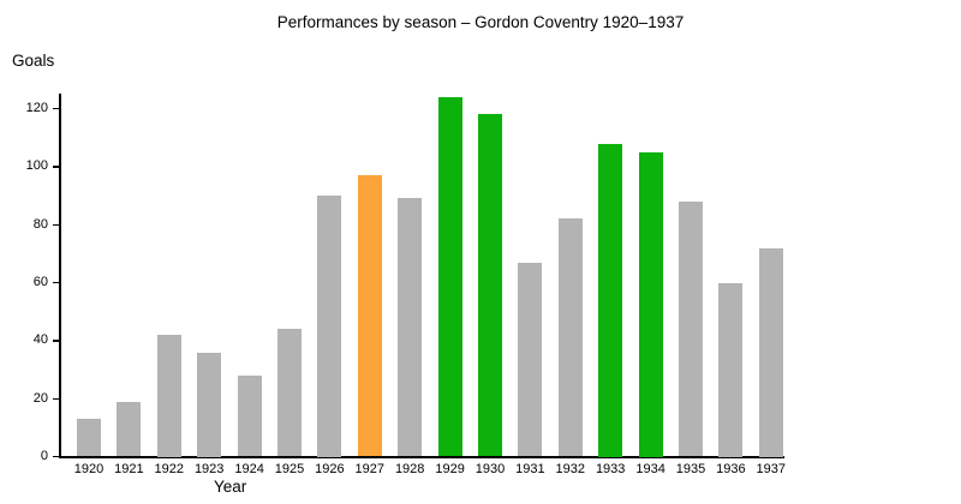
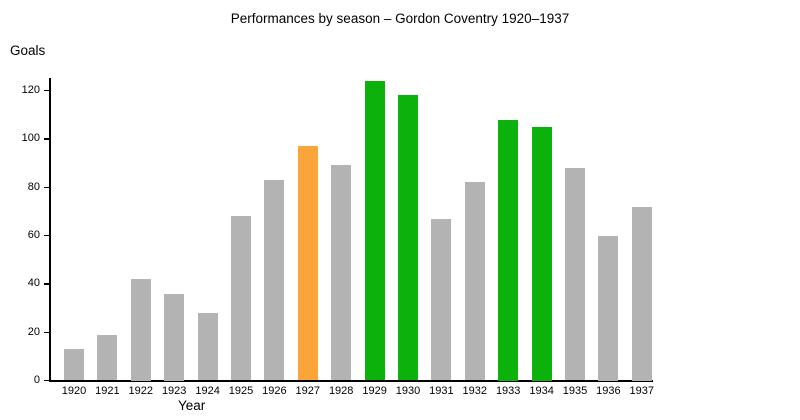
1925: 44 -> 68
1926: 90 -> 83
